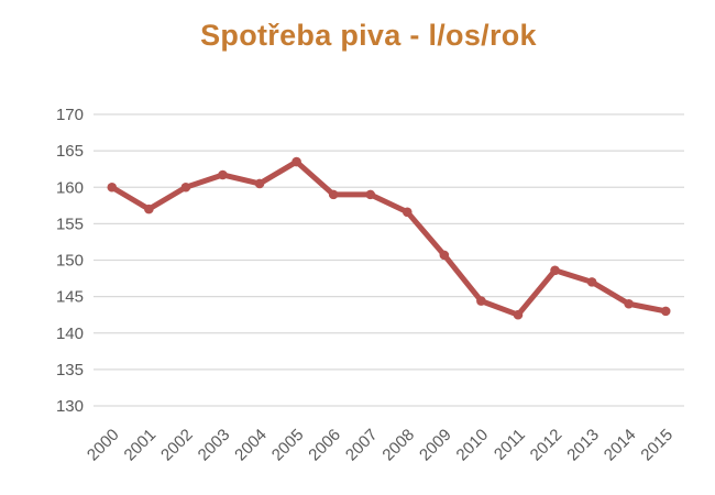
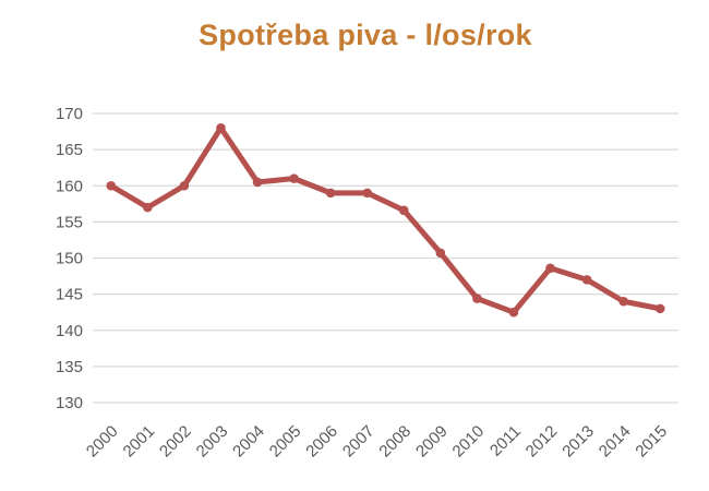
2003: 162 -> 168
2005: 164 -> 161
